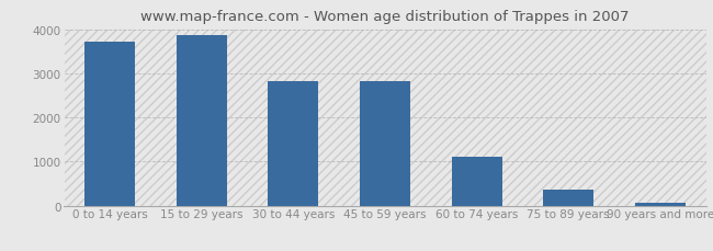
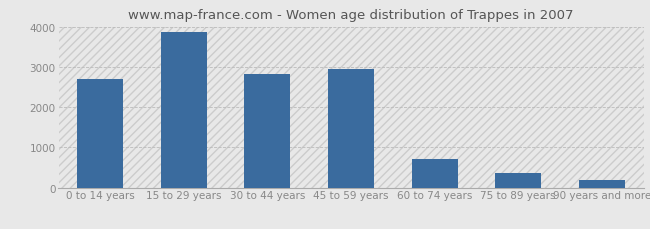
0 to 14 years: 3720 -> 2700
45 to 59 years: 2820 -> 2950
60 to 74 years: 1120 -> 700
90 years and more: 60 -> 200
